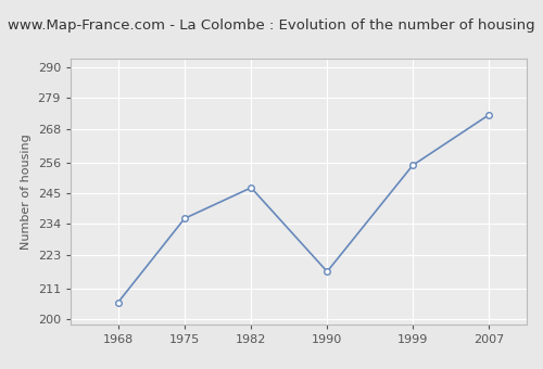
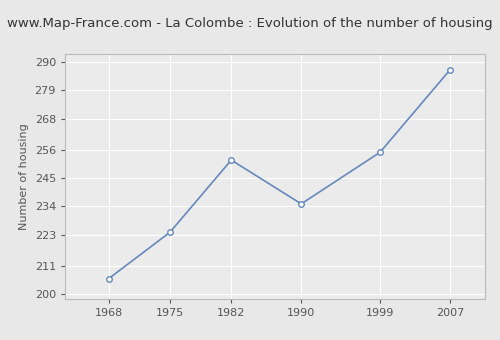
1975: 236 -> 224
1982: 247 -> 252
1990: 217 -> 235
2007: 273 -> 287
